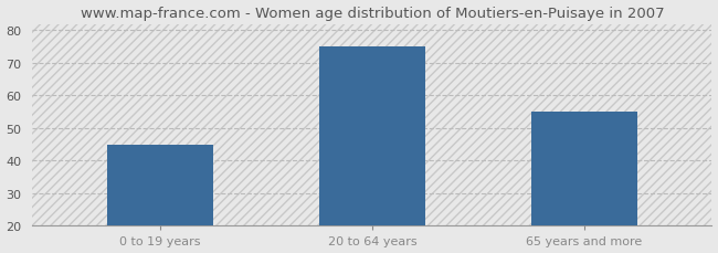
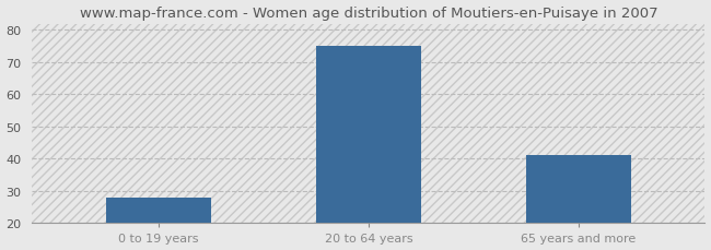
0 to 19 years: 45 -> 28
65 years and more: 55 -> 41
